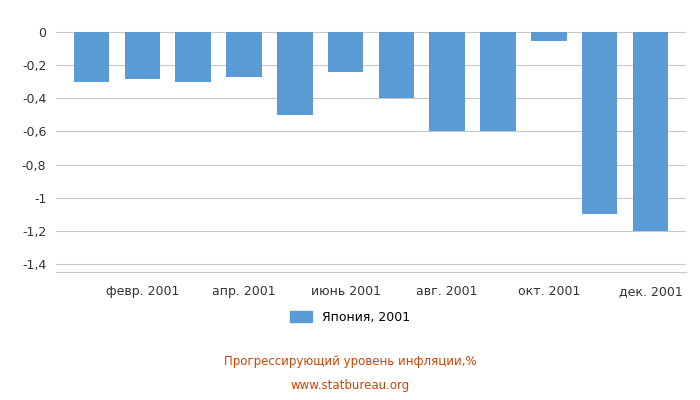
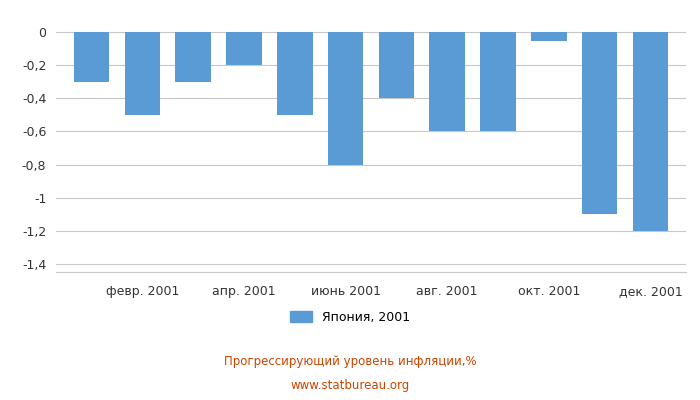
февр. 2001: -0,28 -> -0,50
апр. 2001: -0,27 -> -0,20
июнь 2001: -0,24 -> -0,80
